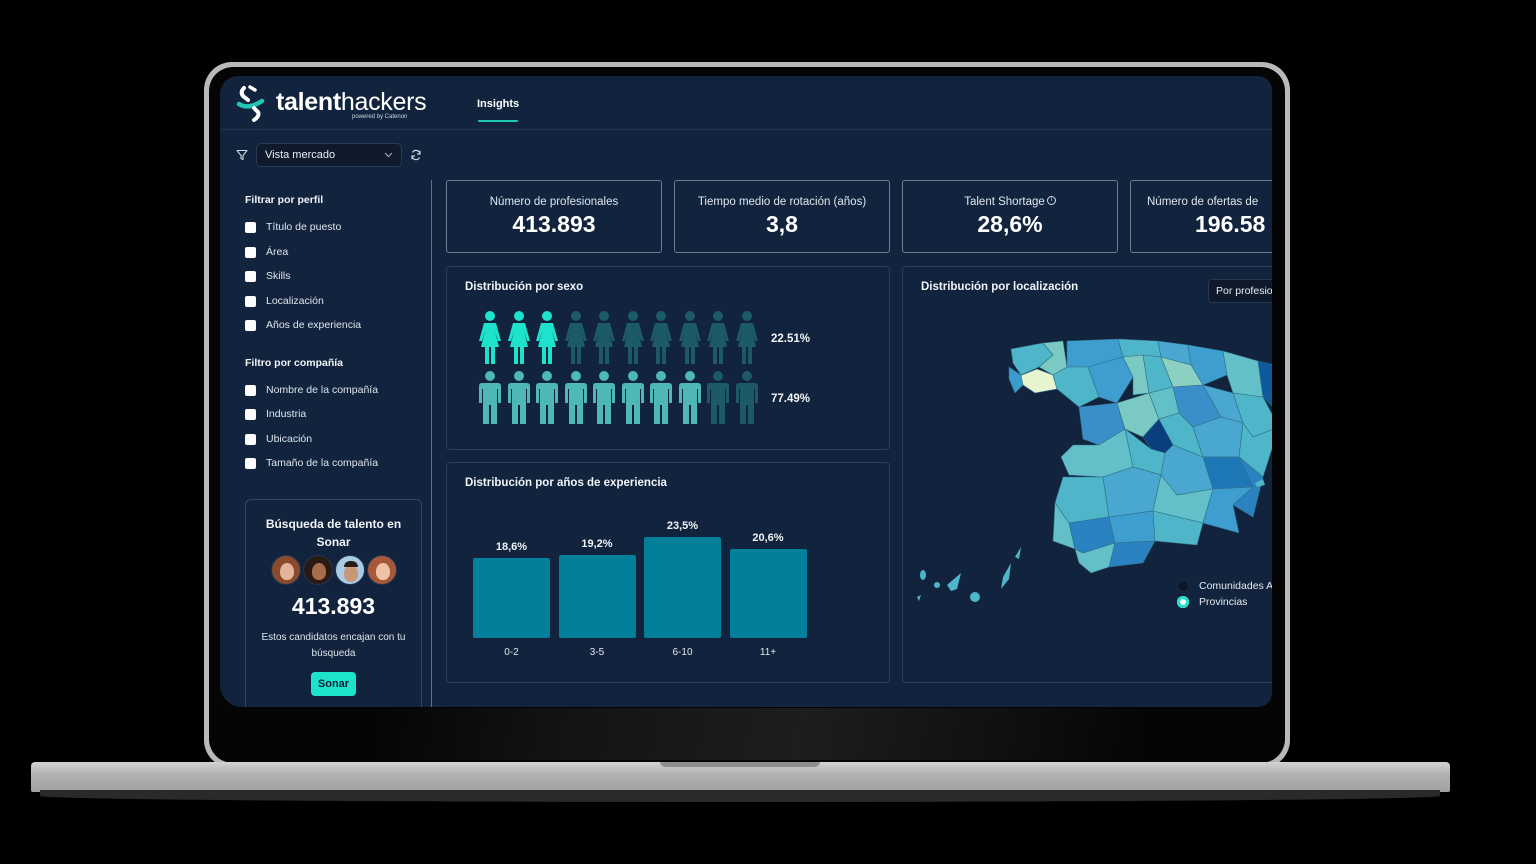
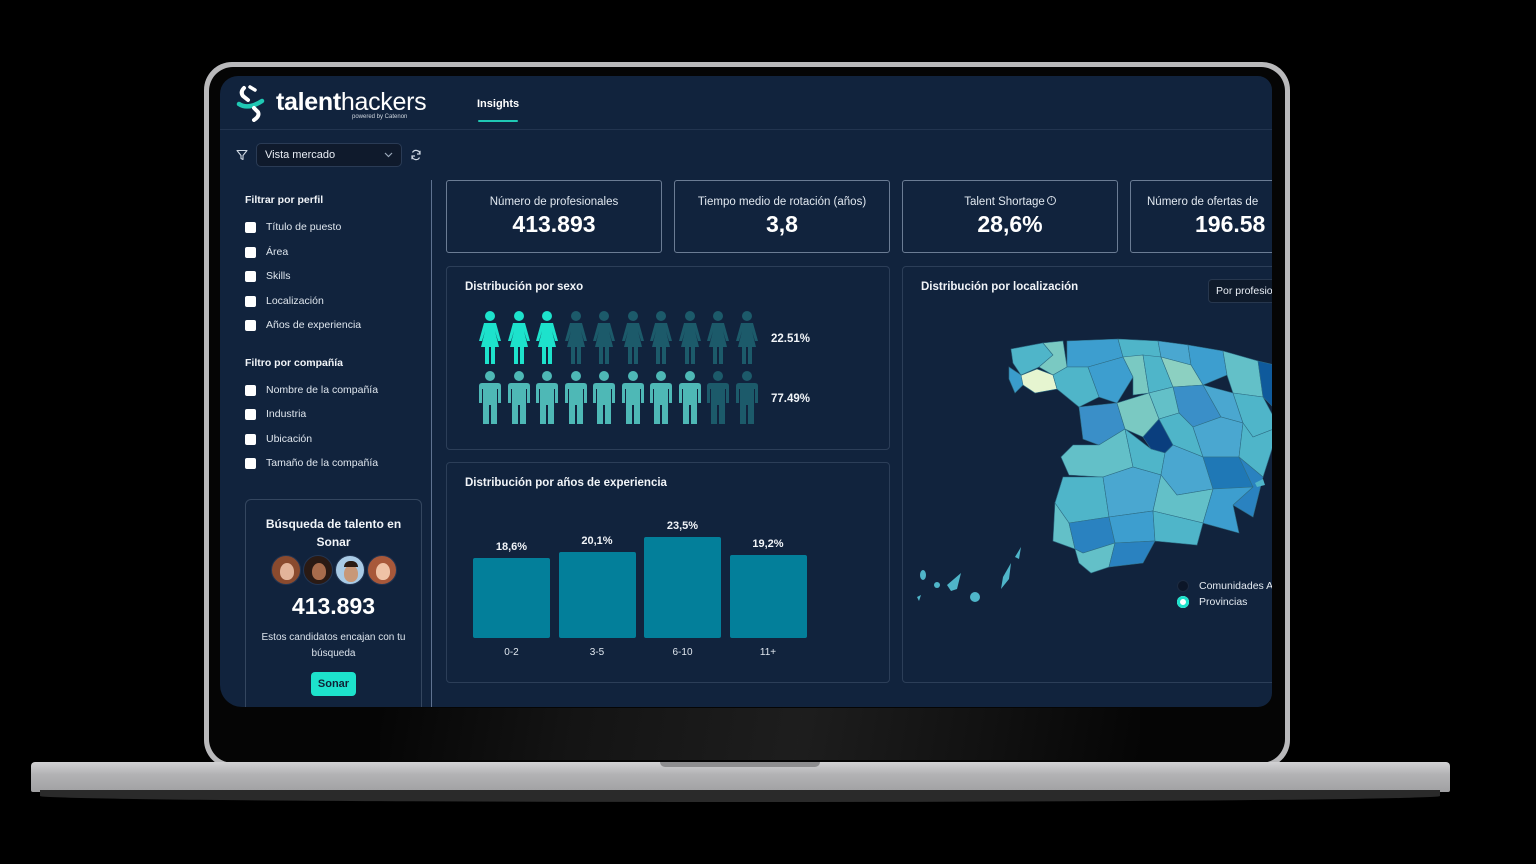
Distribución por años de experiencia/3-5: 19,2% -> 20,1%
Distribución por años de experiencia/11+: 20,6% -> 19,2%
